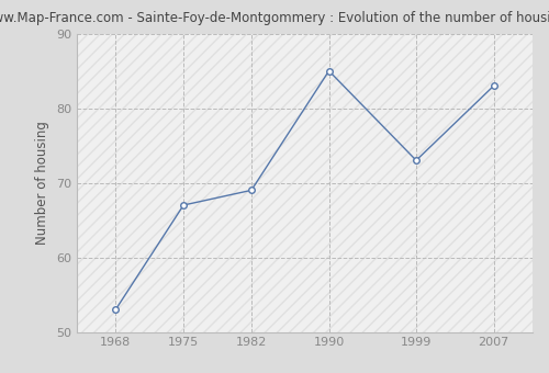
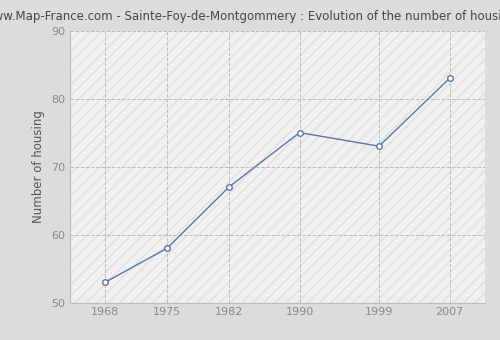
1975: 67 -> 58
1982: 69 -> 67
1990: 85 -> 75
